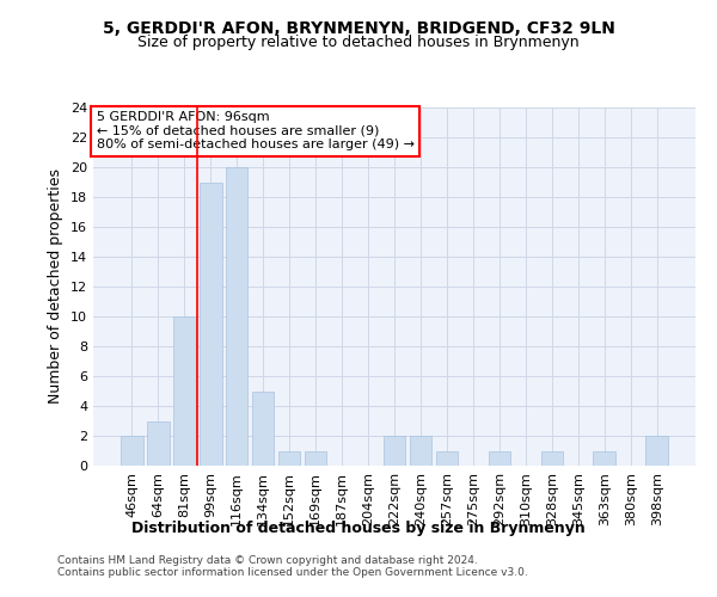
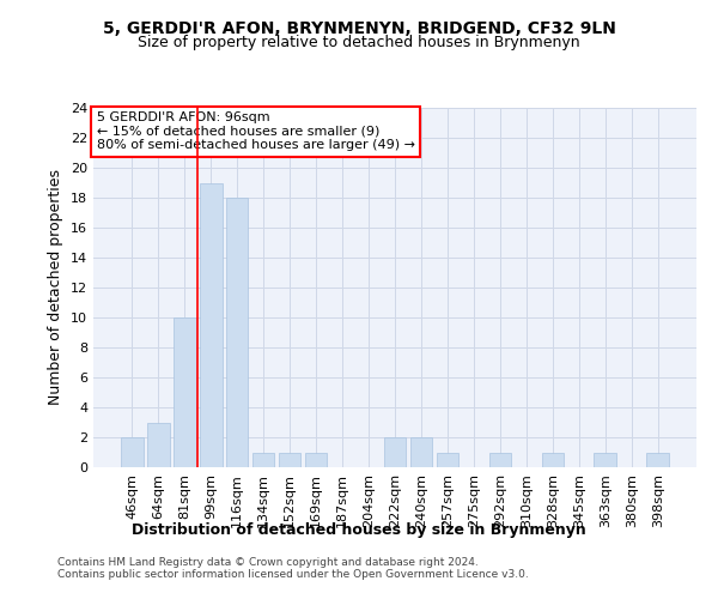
116sqm: 20 -> 18
134sqm: 5 -> 1
398sqm: 2 -> 1
